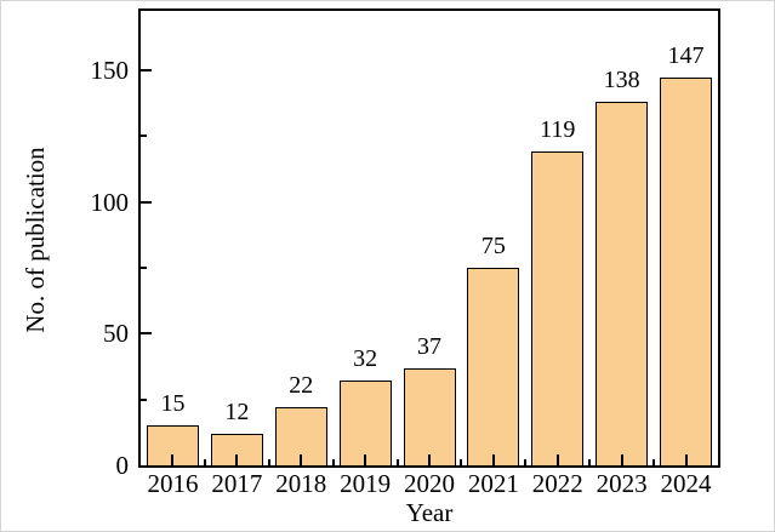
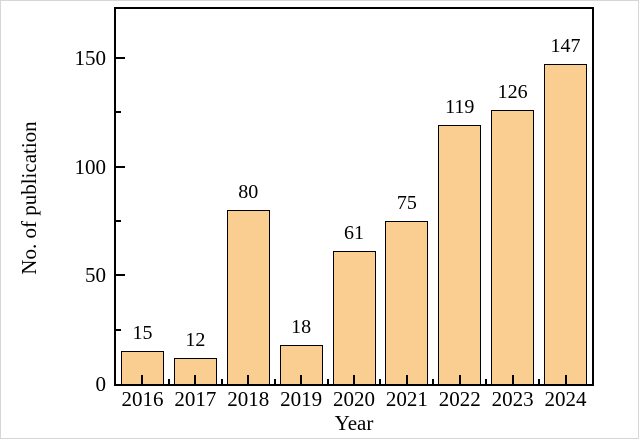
2018: 22 -> 80
2019: 32 -> 18
2020: 37 -> 61
2023: 138 -> 126
